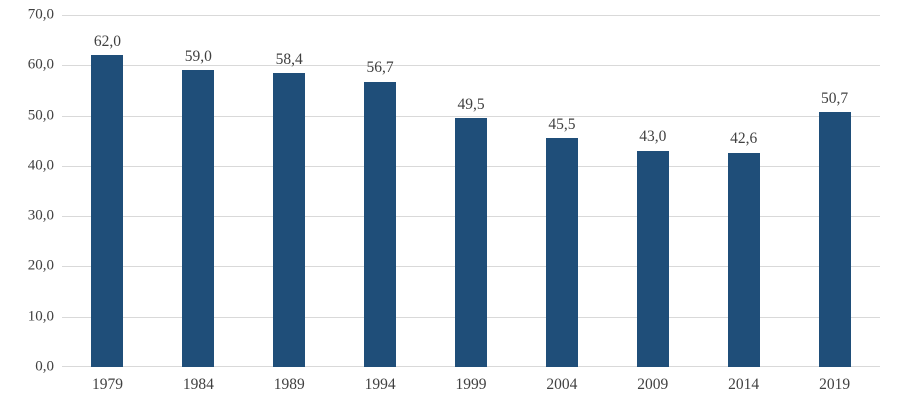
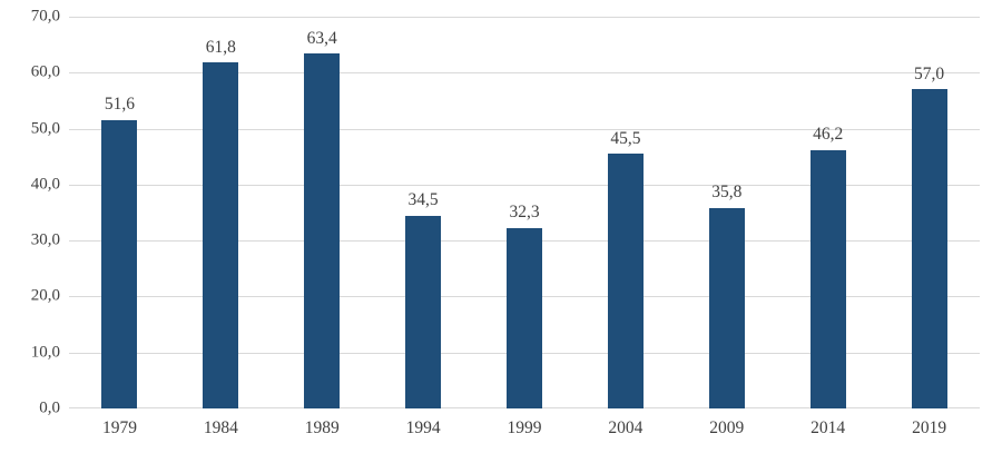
1979: 62,0 -> 51,6
1984: 59,0 -> 61,8
1989: 58,4 -> 63,4
1994: 56,7 -> 34,5
1999: 49,5 -> 32,3
2009: 43,0 -> 35,8
2014: 42,6 -> 46,2
2019: 50,7 -> 57,0
